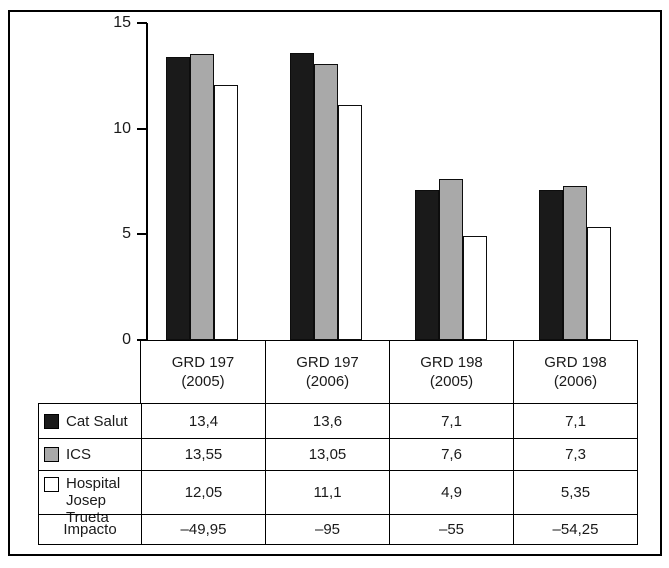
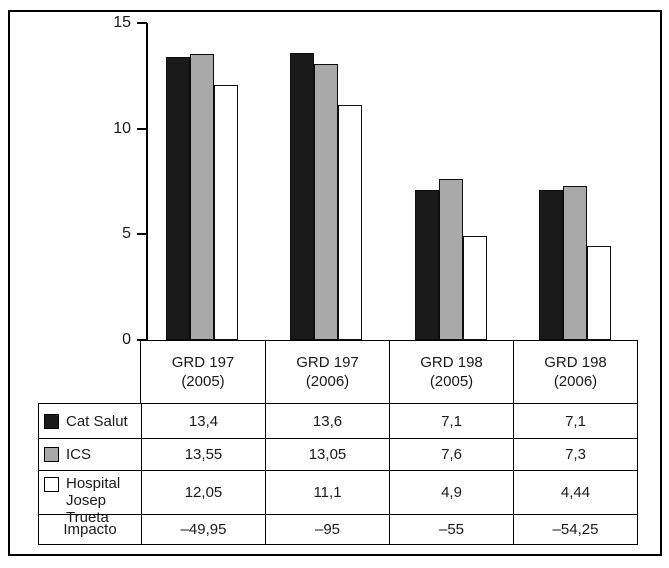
Hospital Josep Trueta/GRD 198 (2006): 5,35 -> 4,44
